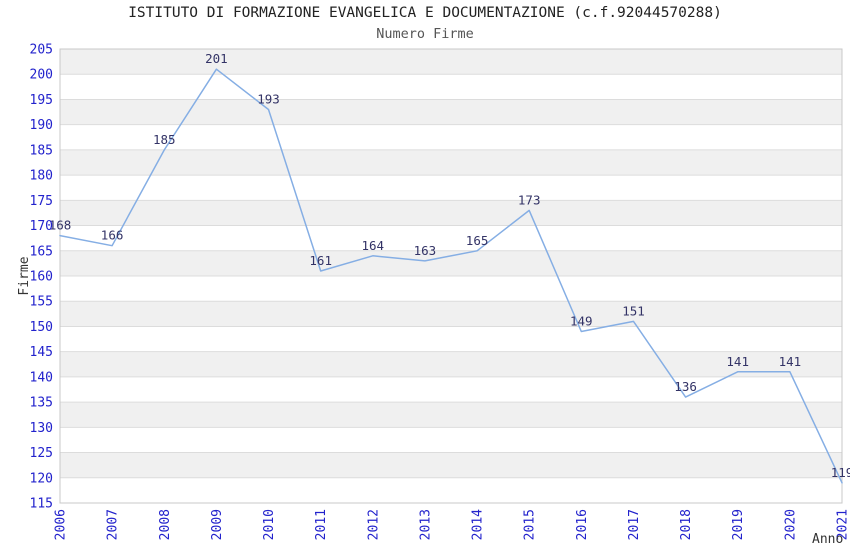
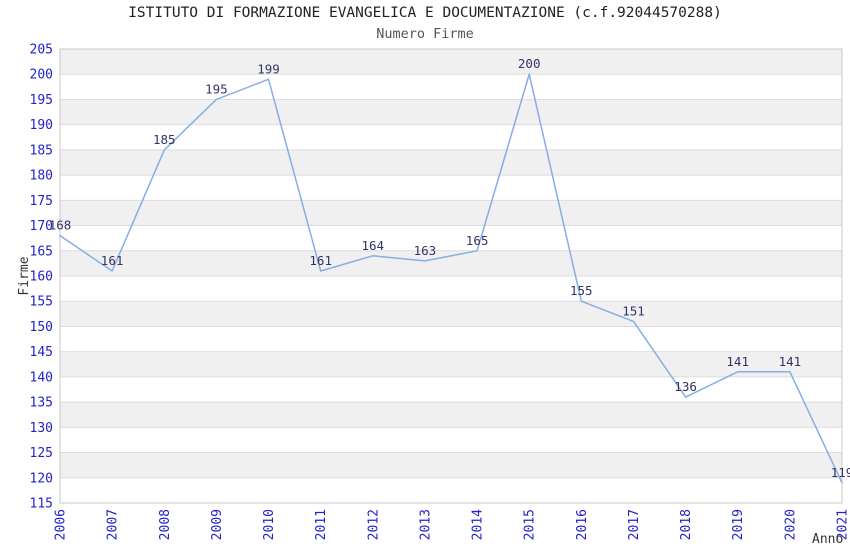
2007: 166 -> 161
2009: 201 -> 195
2010: 193 -> 199
2015: 173 -> 200
2016: 149 -> 155
